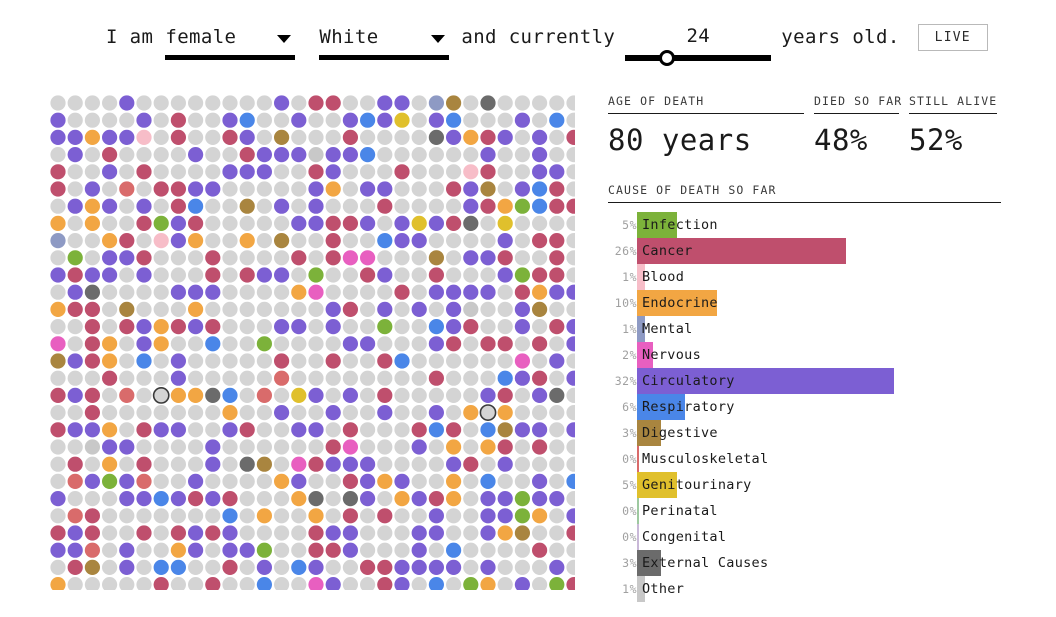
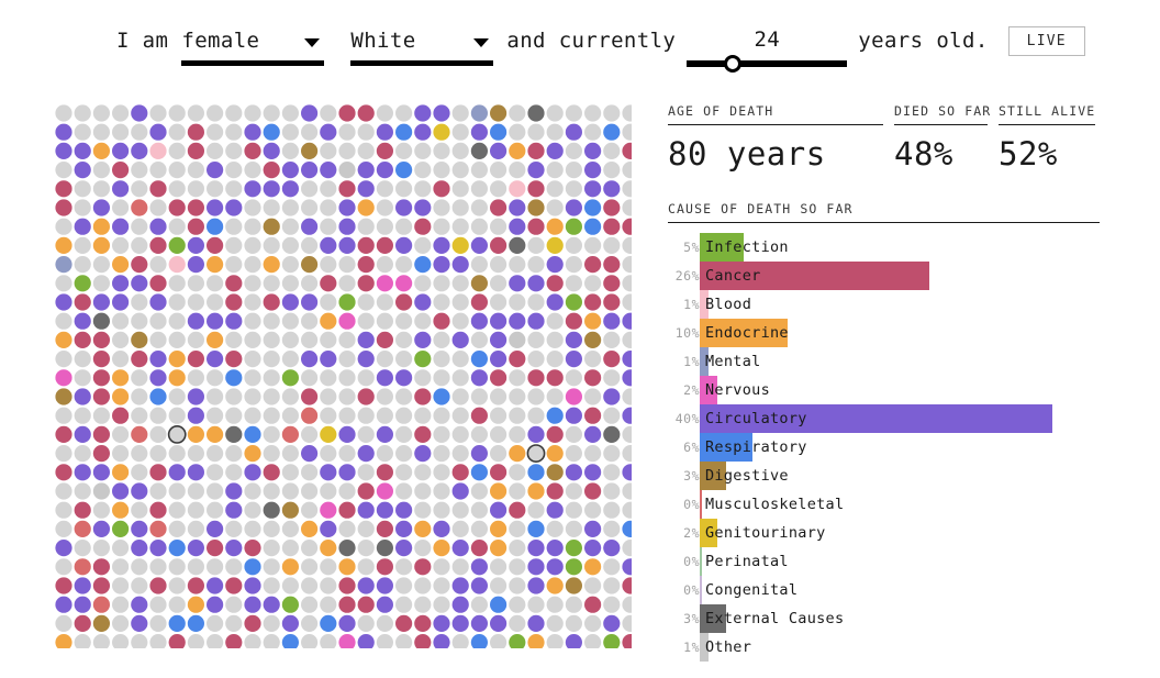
Circulatory: 32% -> 40%
Genitourinary: 5% -> 2%
